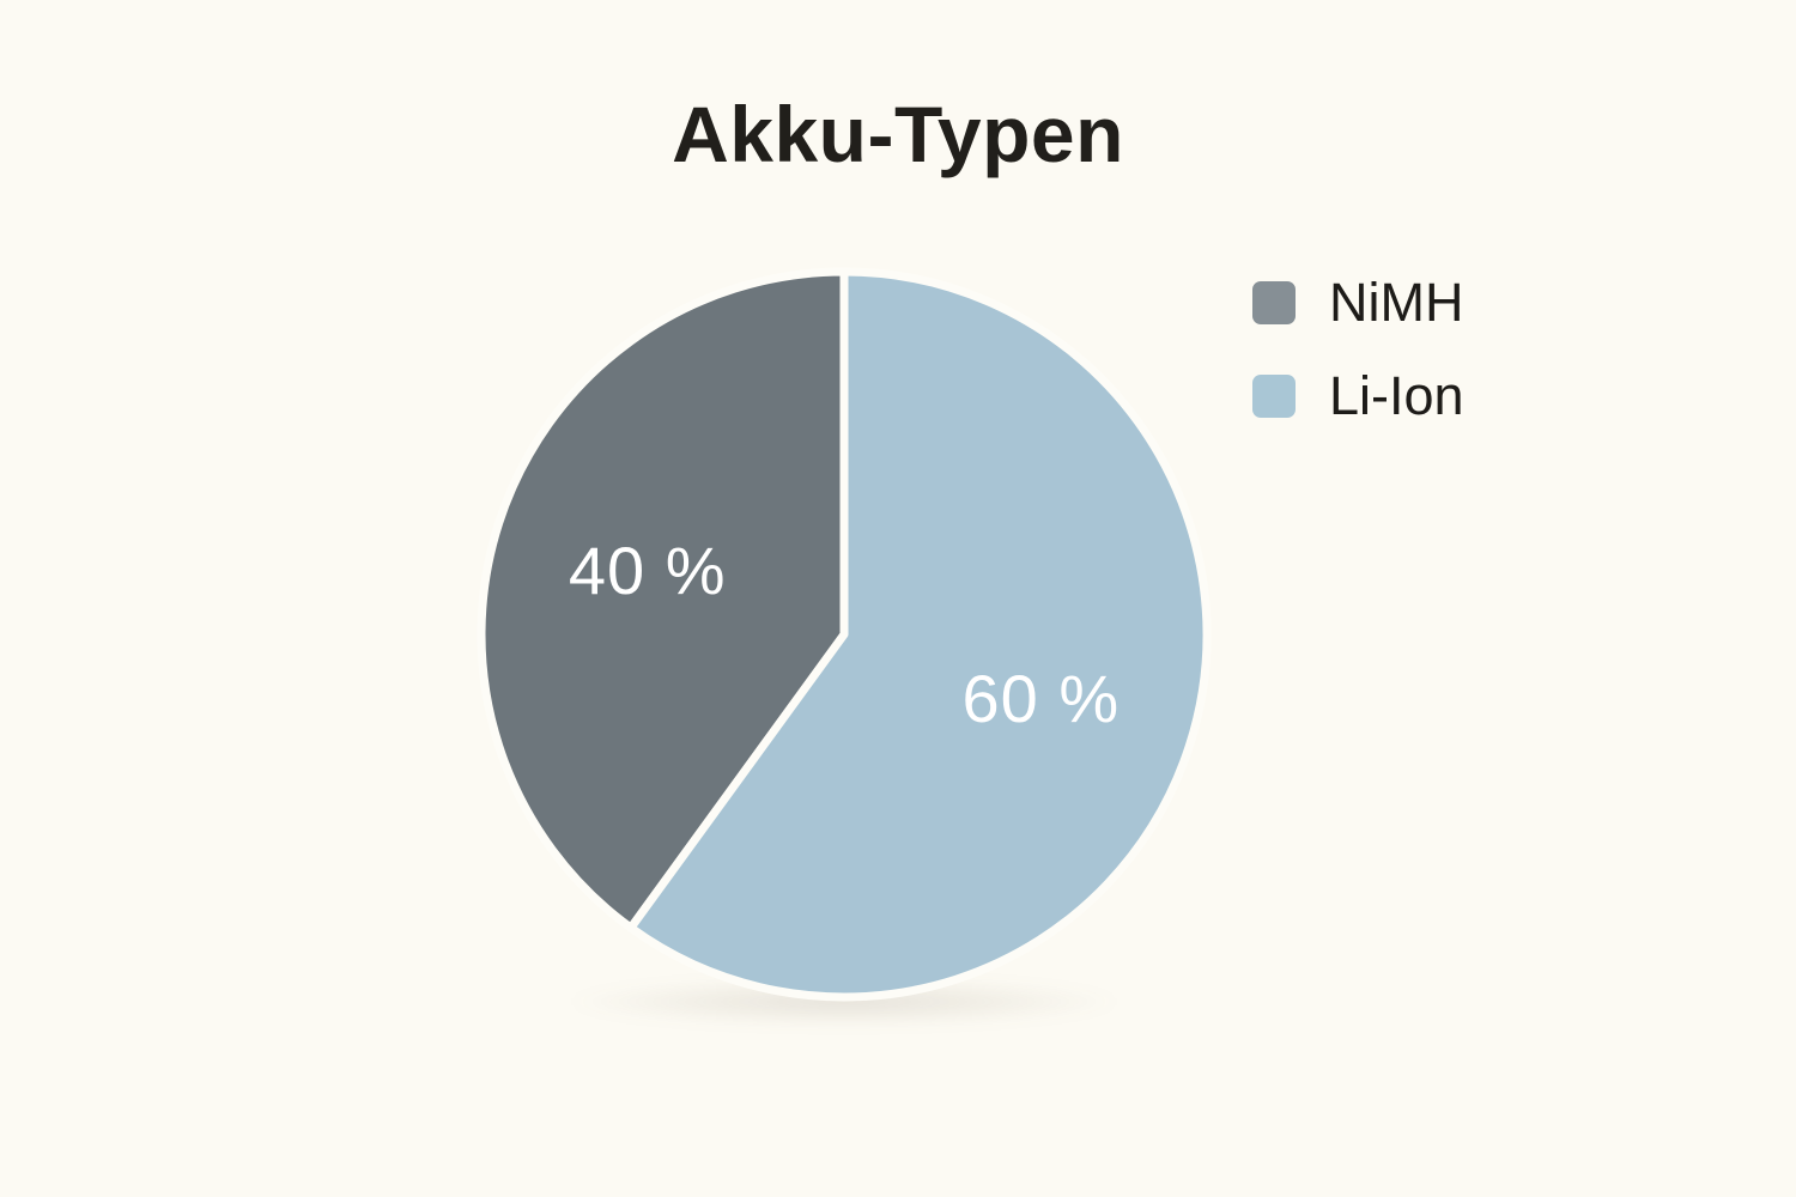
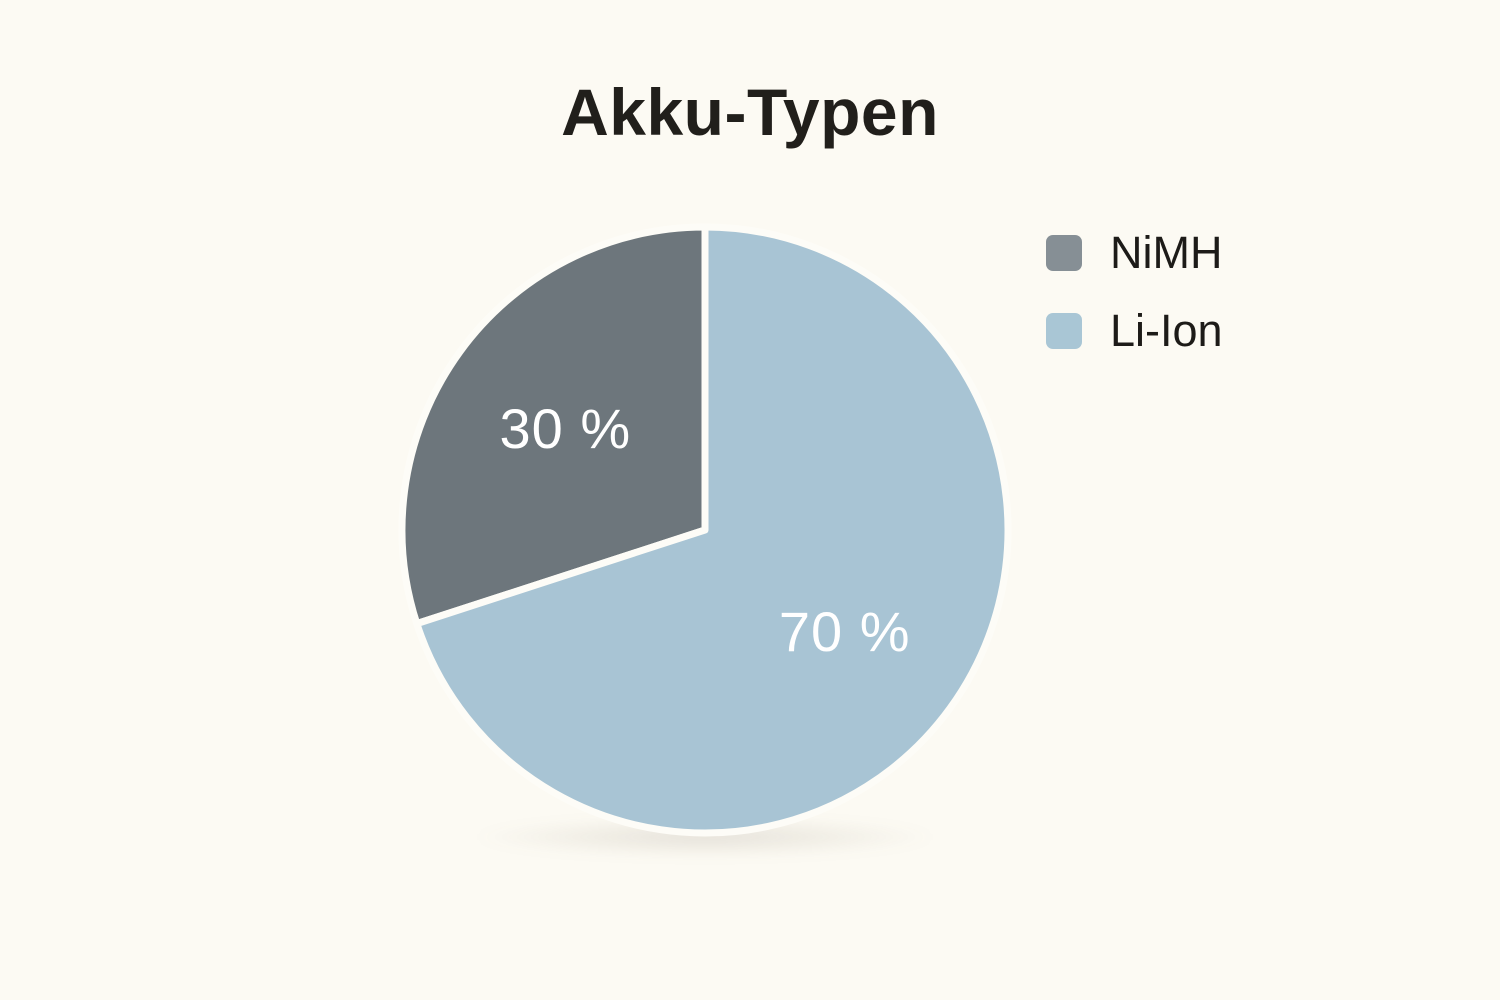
NiMH: 40 -> 30
Li-Ion: 60 -> 70
